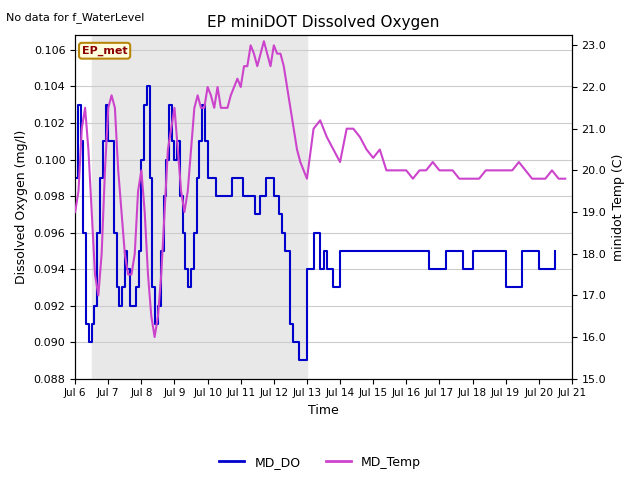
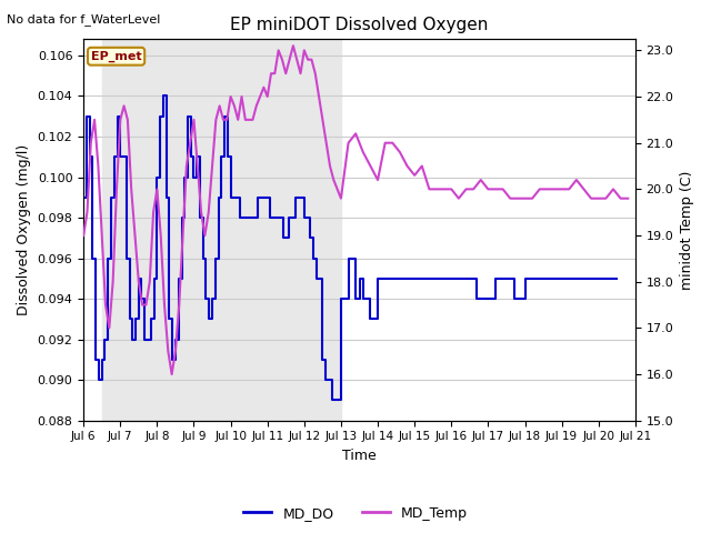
MD_DO/Jul 19: 0.093 -> 0.095
MD_DO/Jul 20: 0.094 -> 0.095
